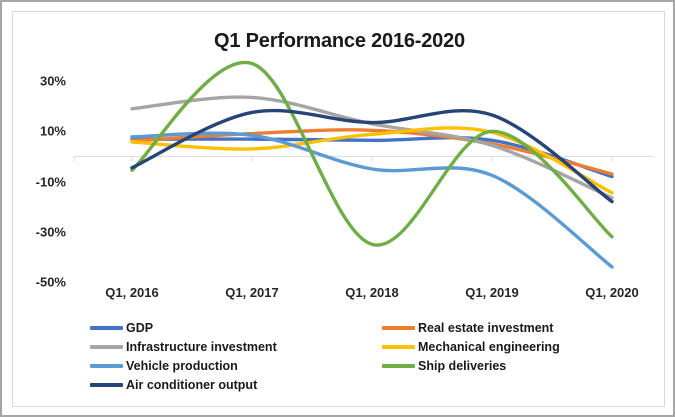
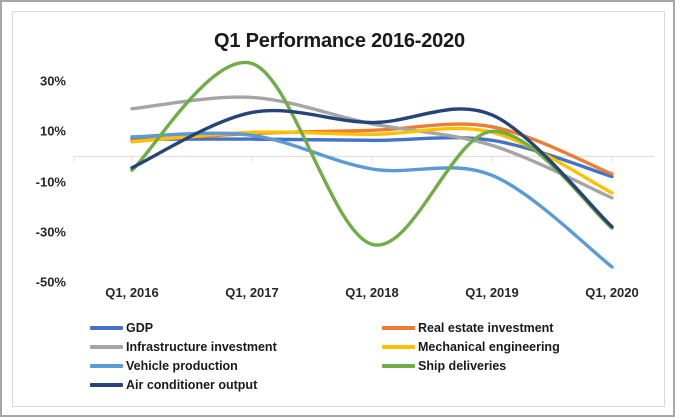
Mechanical engineering/Q1, 2017: 3% -> 10%
Real estate investment/Q1, 2019: 5% -> 12%
Ship deliveries/Q1, 2020: -32% -> -28%
Air conditioner output/Q1, 2020: -18% -> -28%
